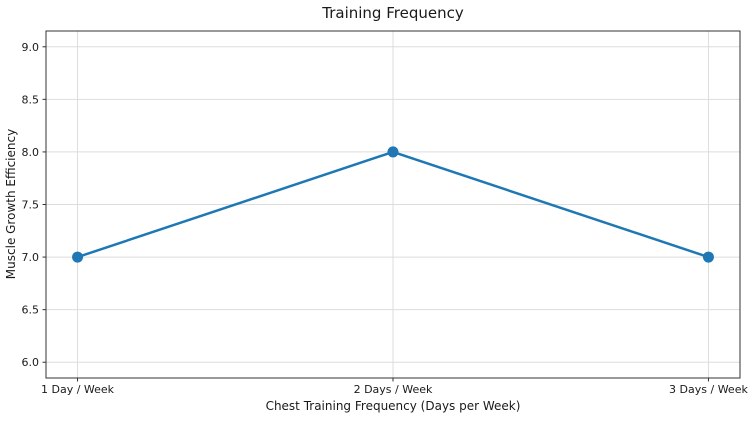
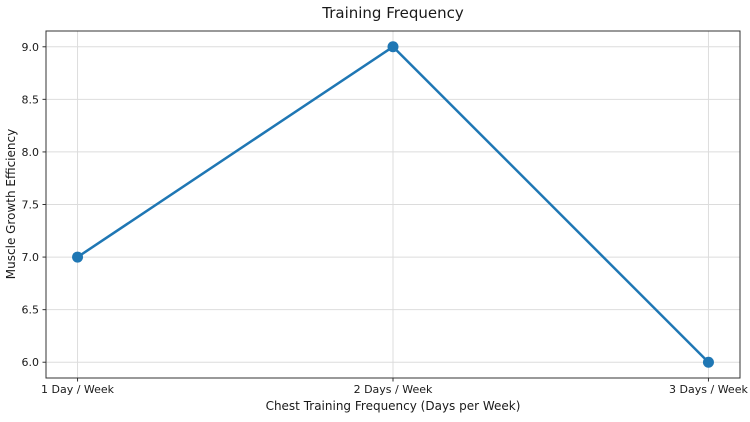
2 Days / Week: 8 -> 9
3 Days / Week: 7 -> 6
